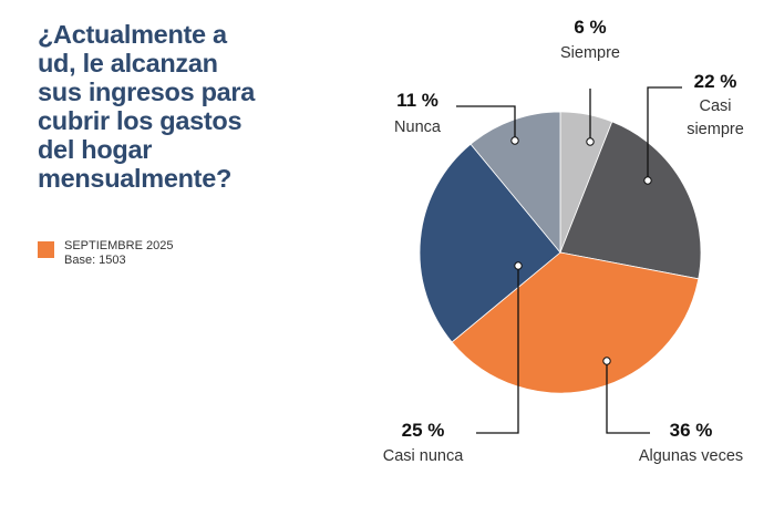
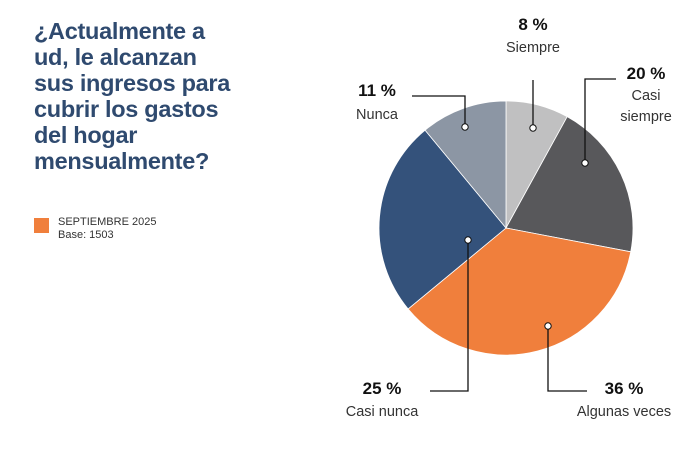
Siempre: 6 -> 8
Casi siempre: 22 -> 20
